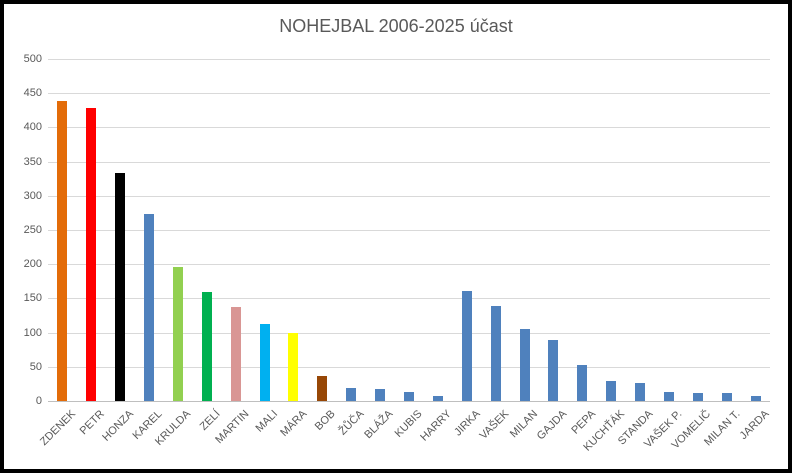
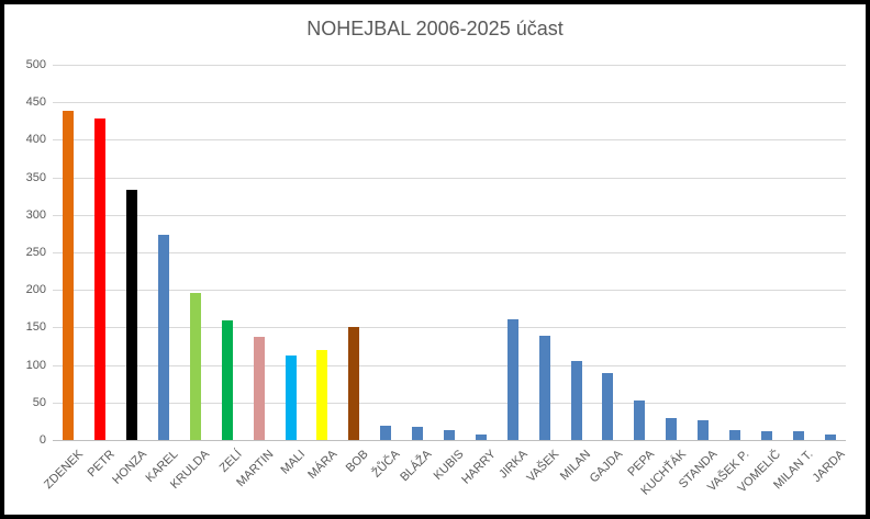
MÁRA: 100 -> 120
BOB: 40 -> 150
